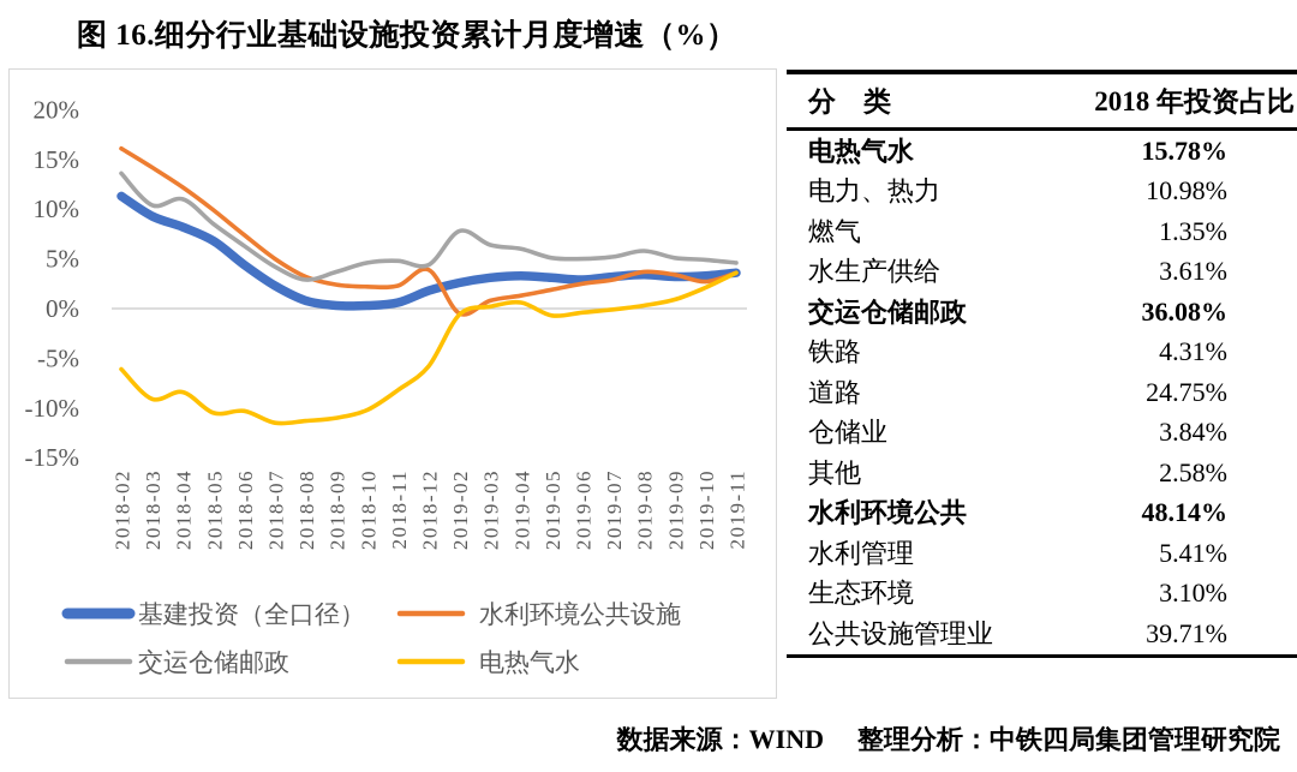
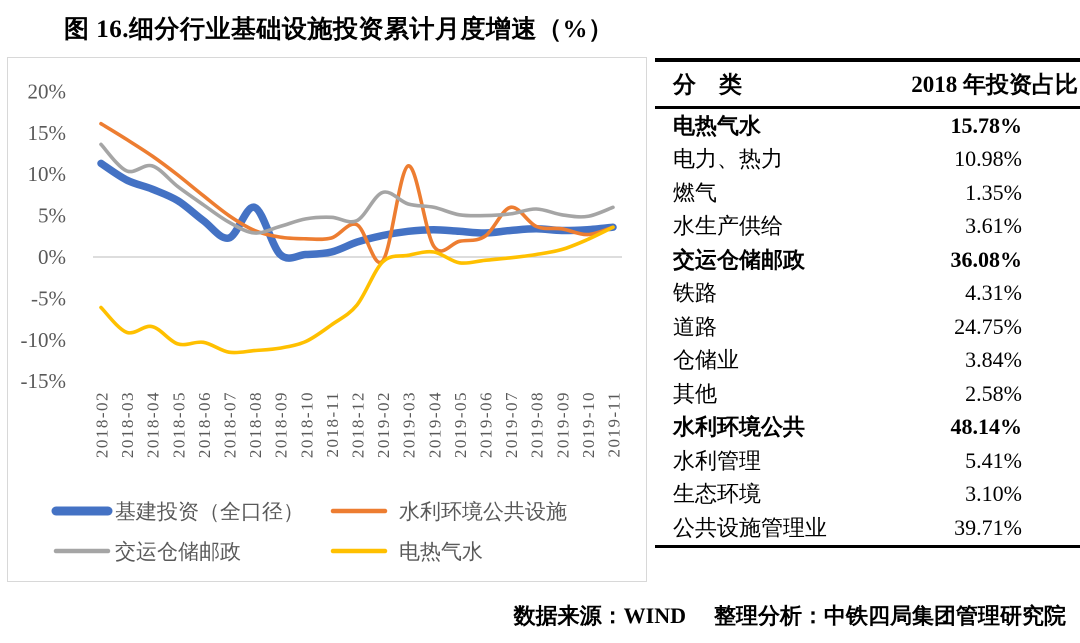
基建投资（全口径）/2018-08: 1% -> 6%
水利环境公共设施/2019-03: 1% -> 11%
水利环境公共设施/2019-07: 3% -> 6%
交运仓储邮政/2019-11: 5% -> 6%
